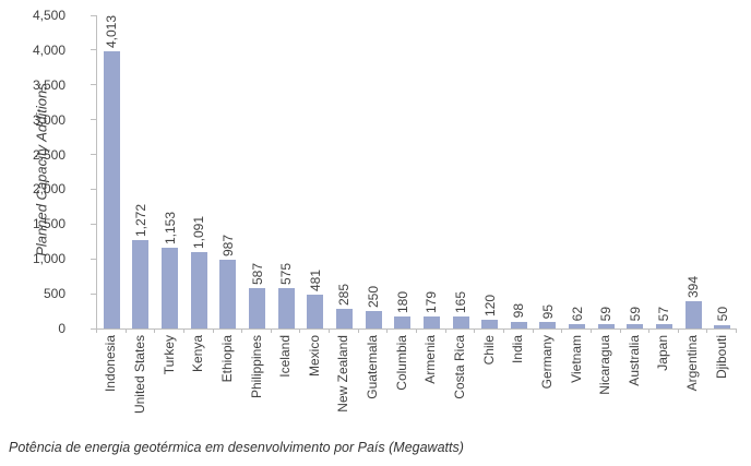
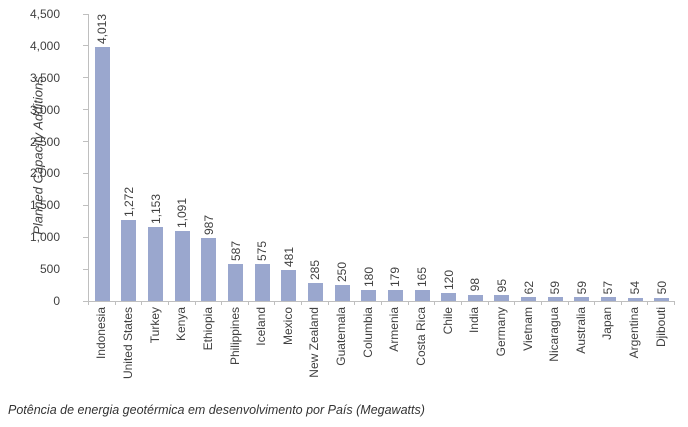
Argentina: 394 -> 54
